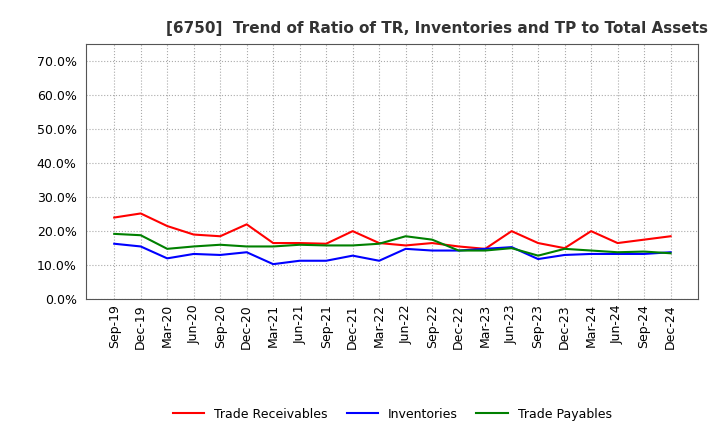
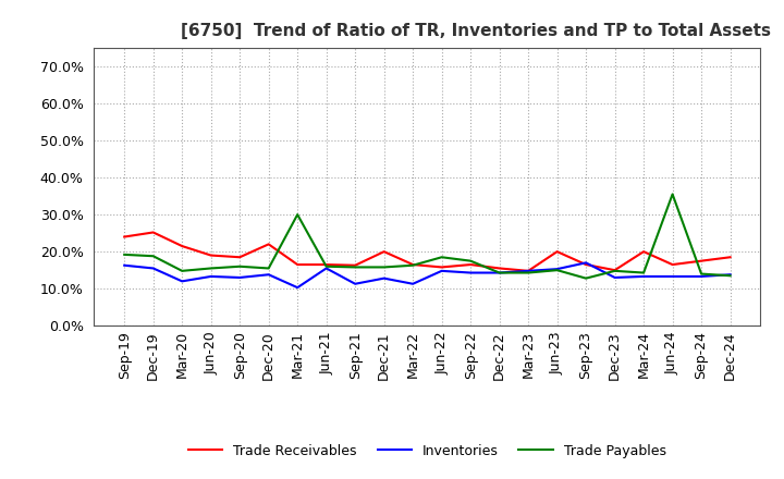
Trade Payables/Mar-21: 15.5% -> 30.0%
Inventories/Jun-21: 11.3% -> 15.5%
Inventories/Sep-23: 11.8% -> 17.0%
Trade Payables/Jun-24: 13.8% -> 35.5%
